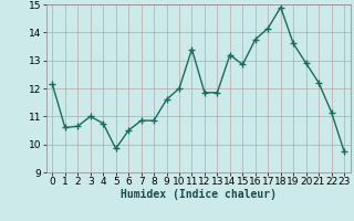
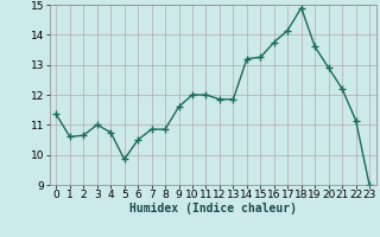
0: 12.15 -> 11.35
11: 13.40 -> 12.00
15: 12.85 -> 13.25
23: 9.75 -> 9.00
